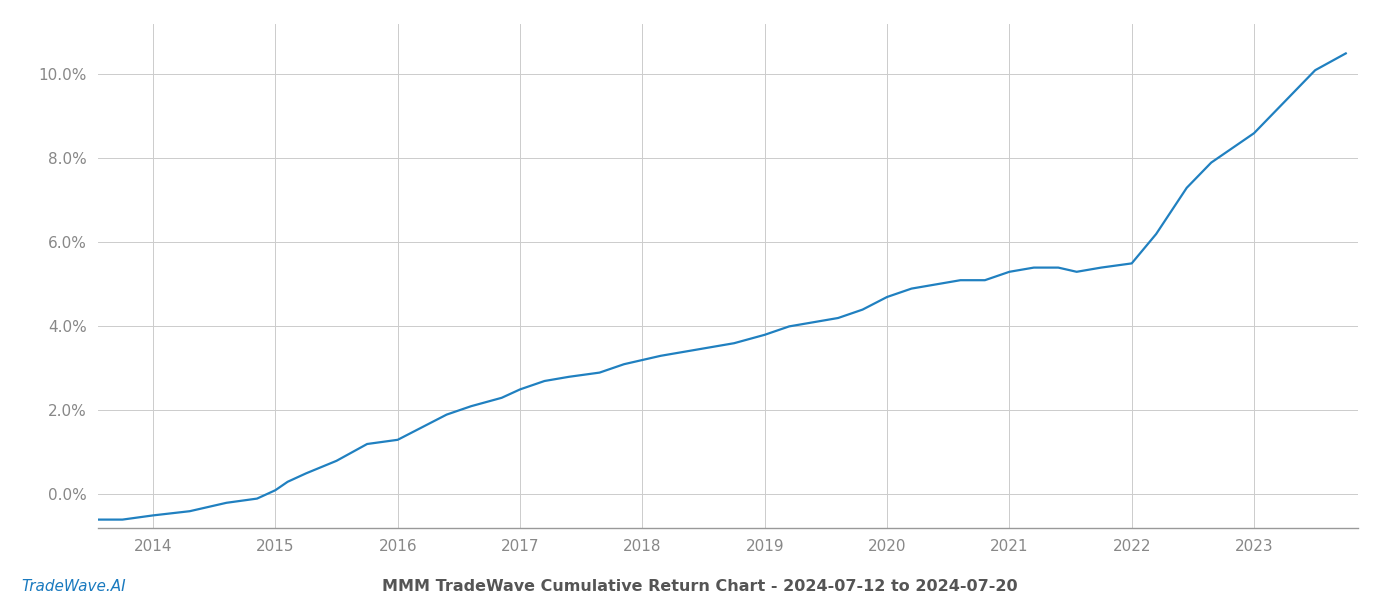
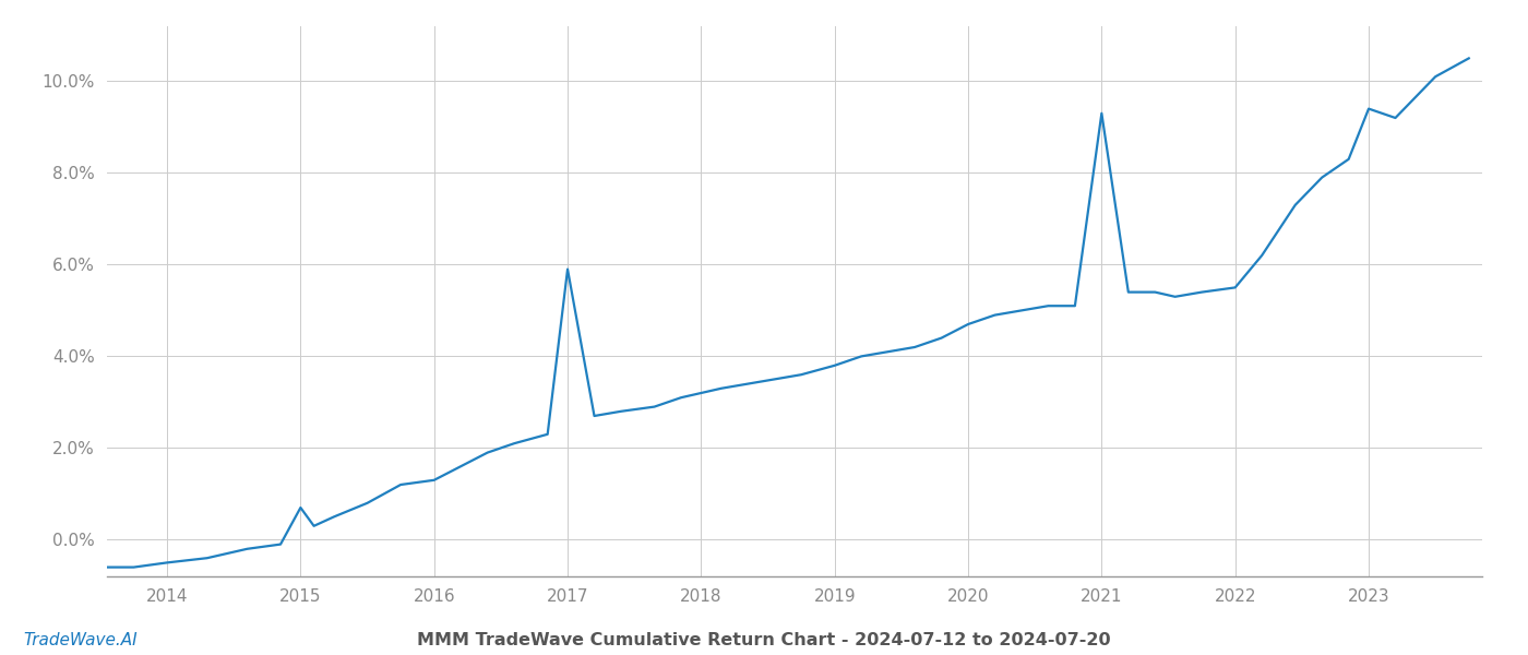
2015: 0.1% -> 0.7%
2017: 2.5% -> 5.9%
2021: 5.3% -> 9.3%
2023: 8.6% -> 9.4%
